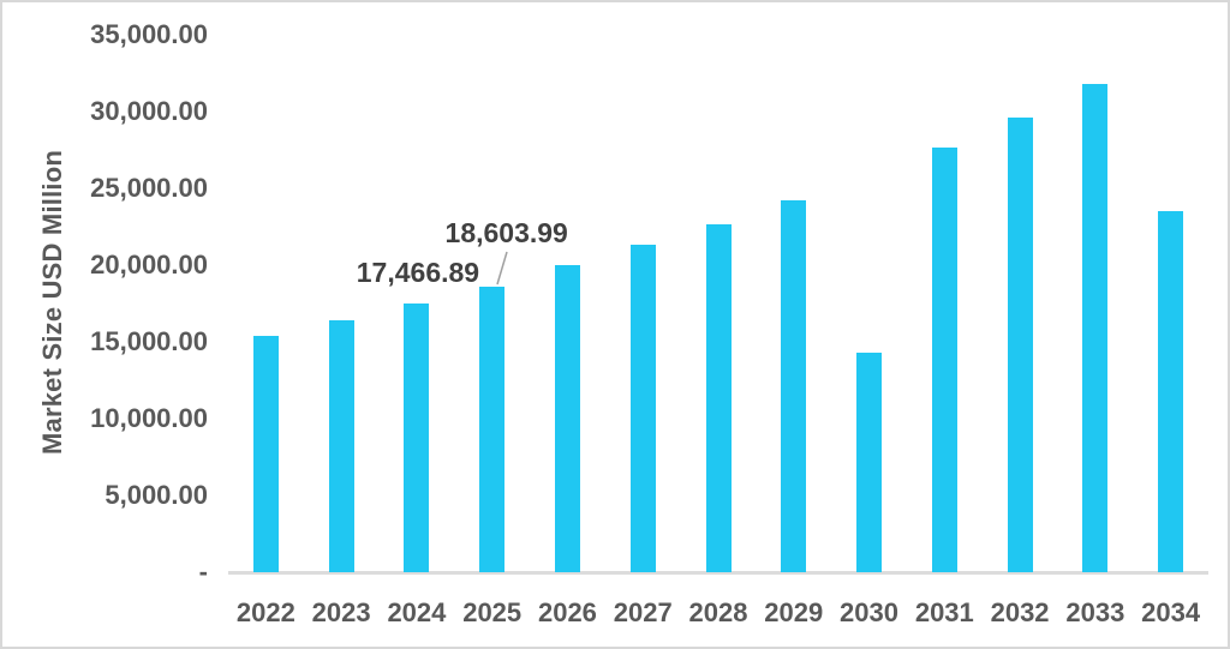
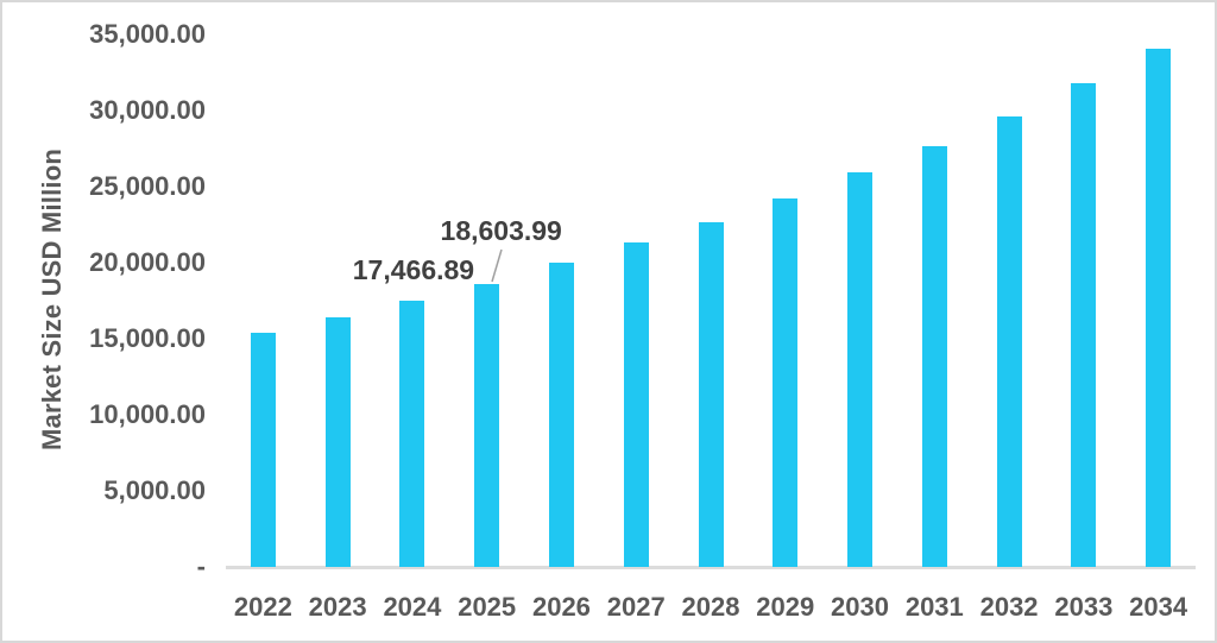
2030: 14300 -> 26000
2034: 23500 -> 34100
